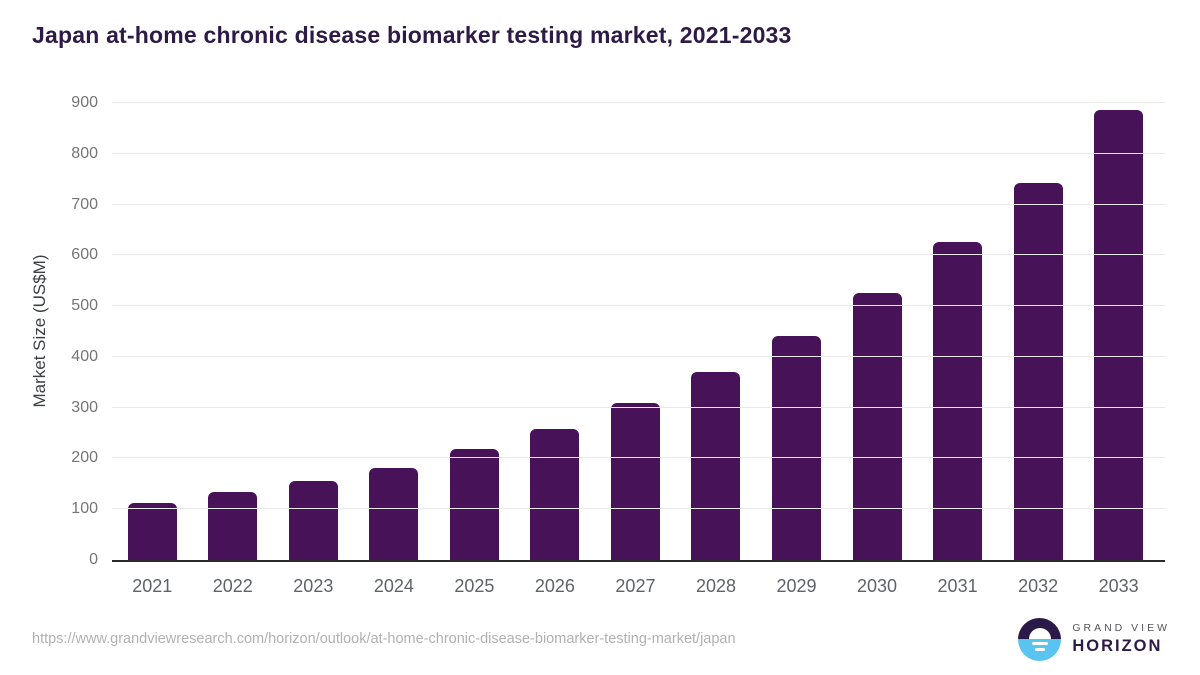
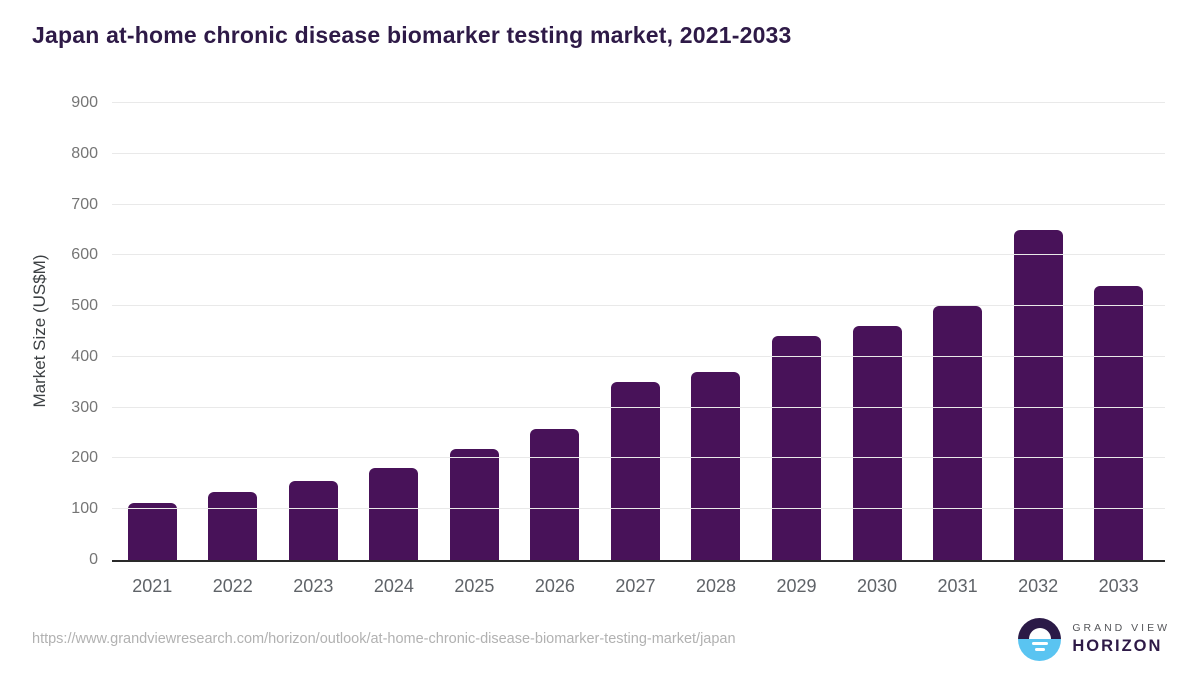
2027: 310 -> 350
2030: 520 -> 460
2031: 630 -> 500
2032: 740 -> 650
2033: 890 -> 540
